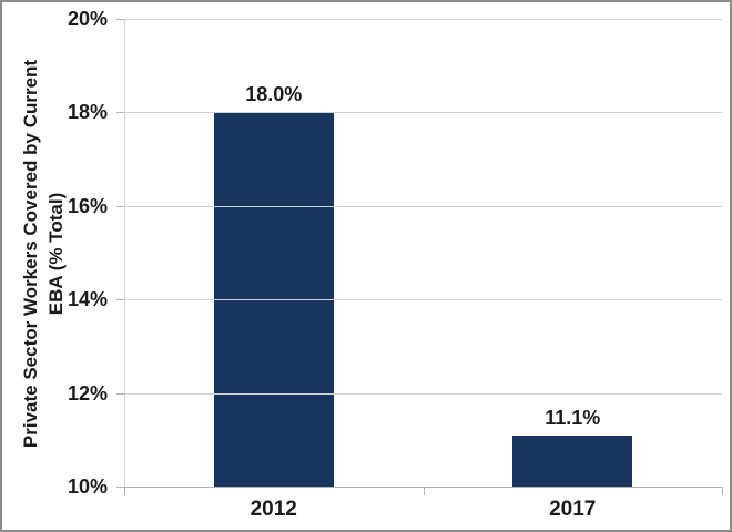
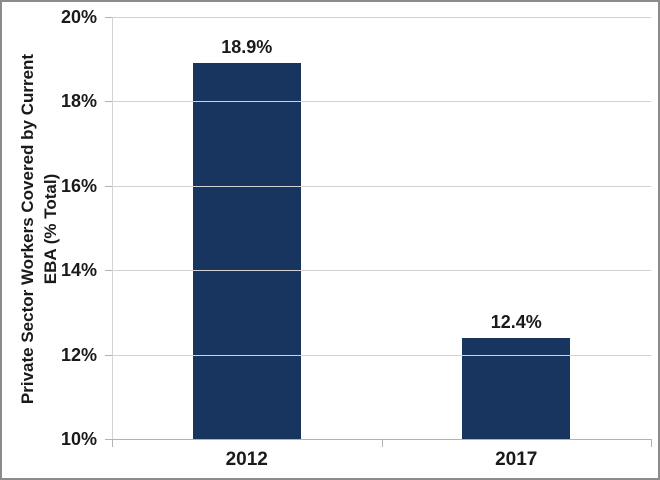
2012: 18.0% -> 18.9%
2017: 11.1% -> 12.4%
